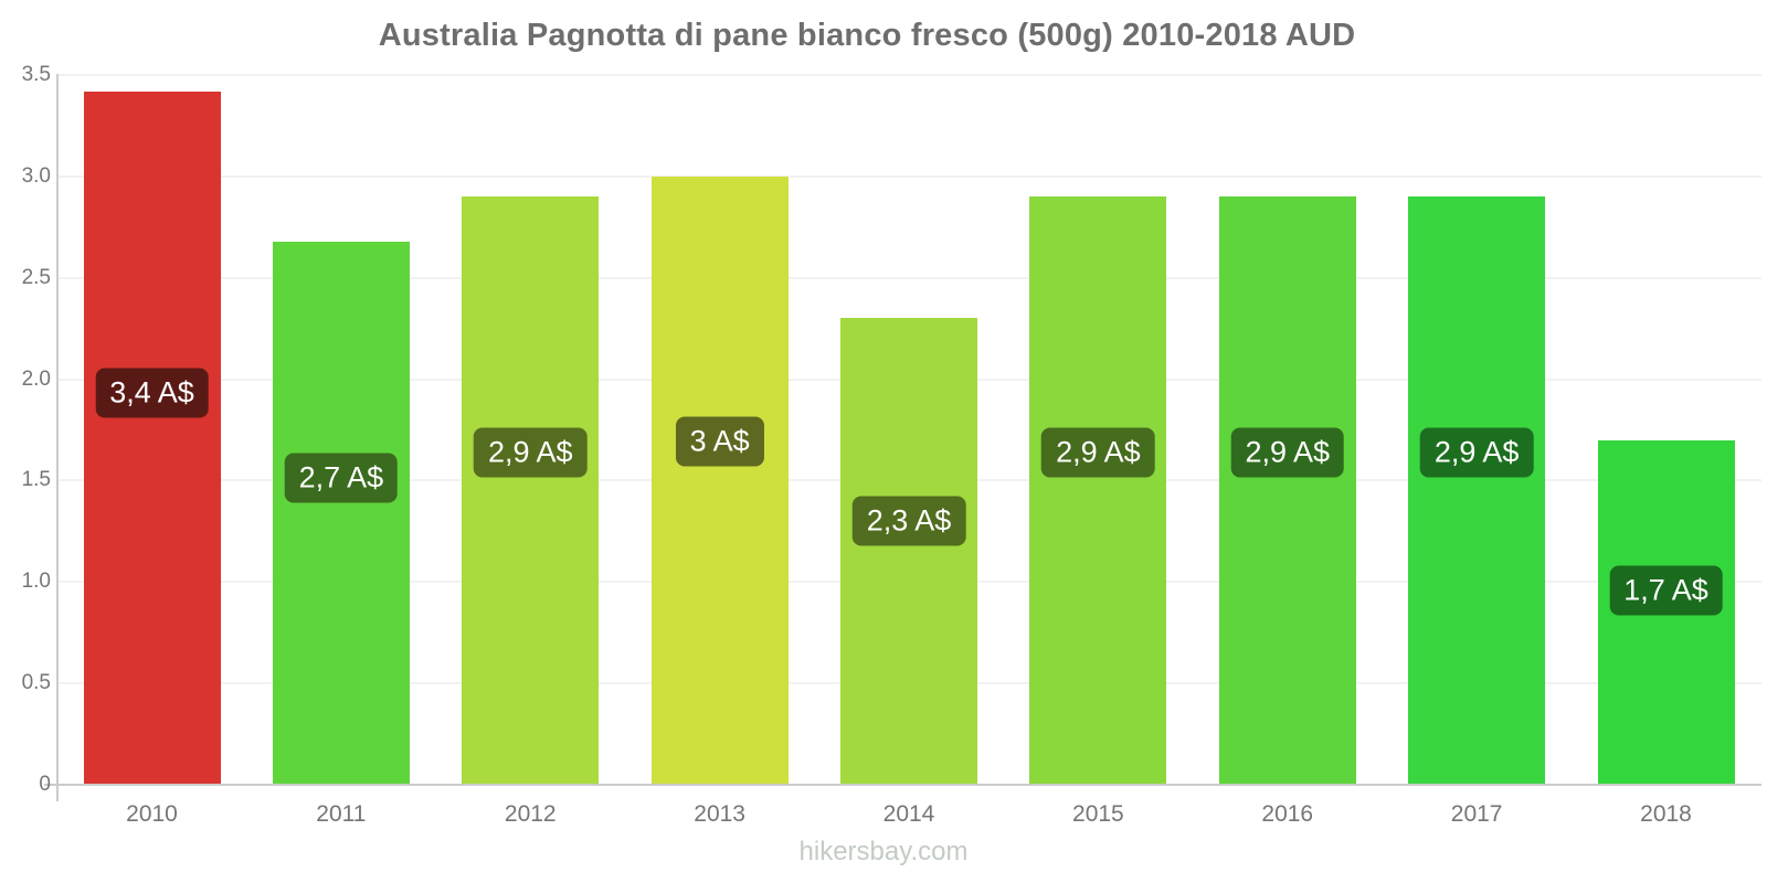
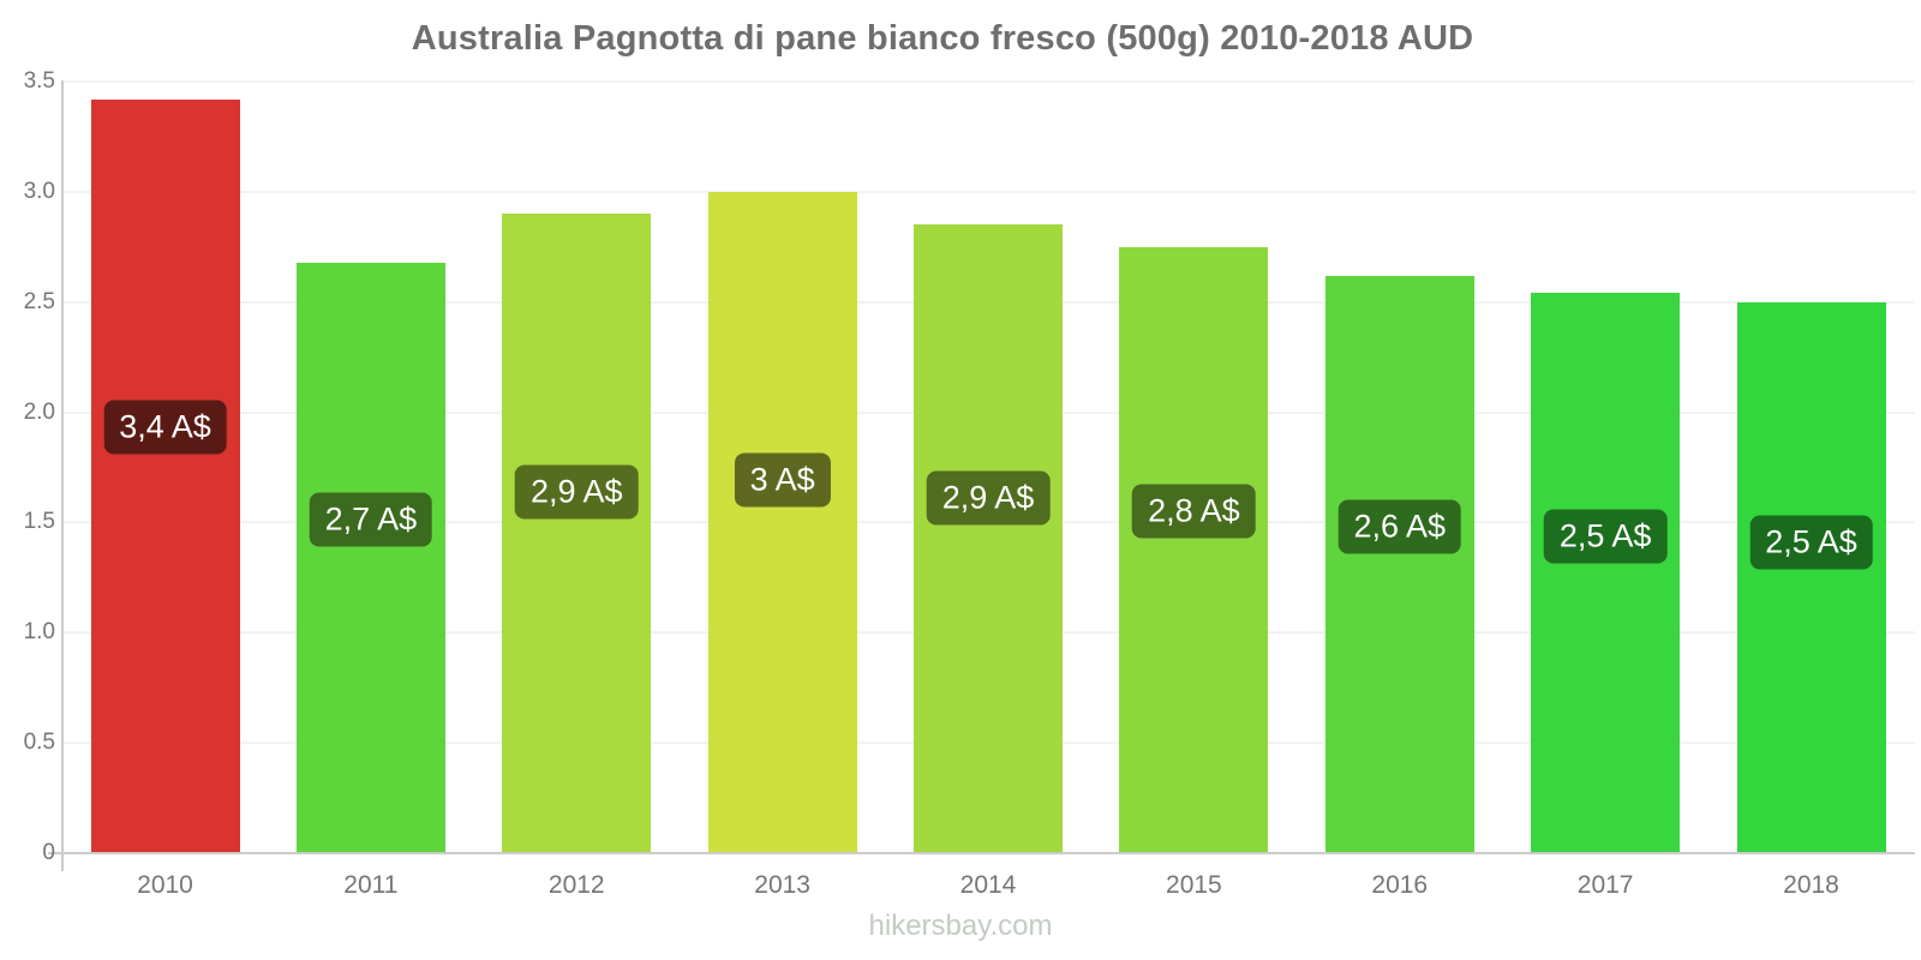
2014: 2,3 -> 2,9
2015: 2,9 -> 2,8
2016: 2,9 -> 2,6
2017: 2,9 -> 2,5
2018: 1,7 -> 2,5
